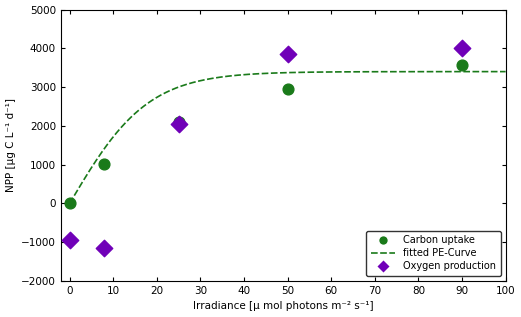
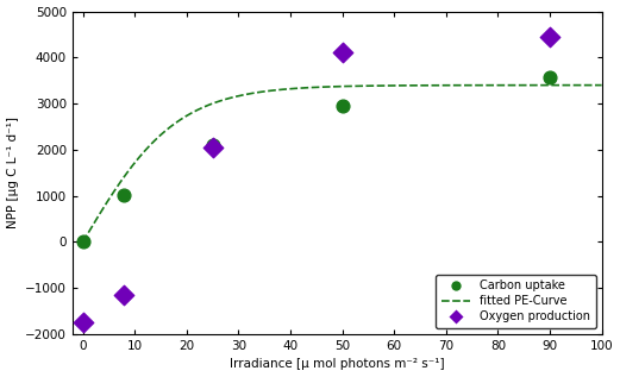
Oxygen production/0: -950 -> -1750
Oxygen production/50: 3850 -> 4100
Oxygen production/90: 4000 -> 4450
